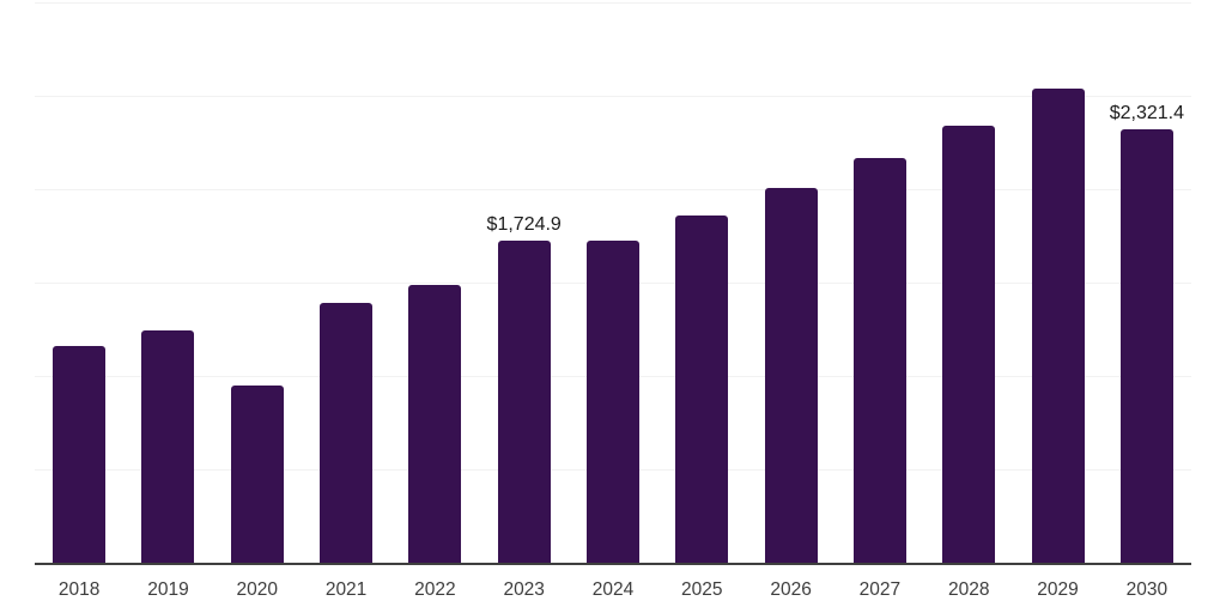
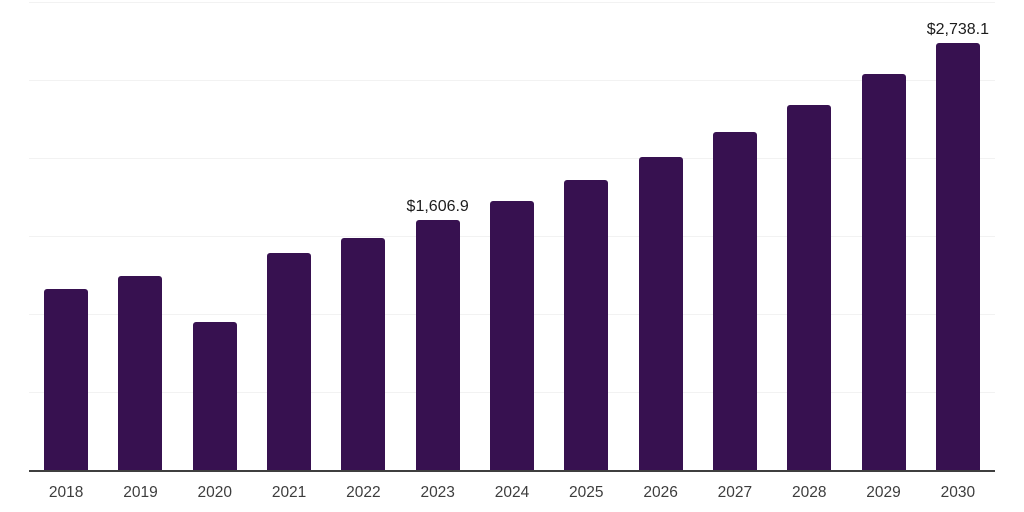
2023: $1,724.9 -> $1,606.9
2030: $2,321.4 -> $2,738.1
